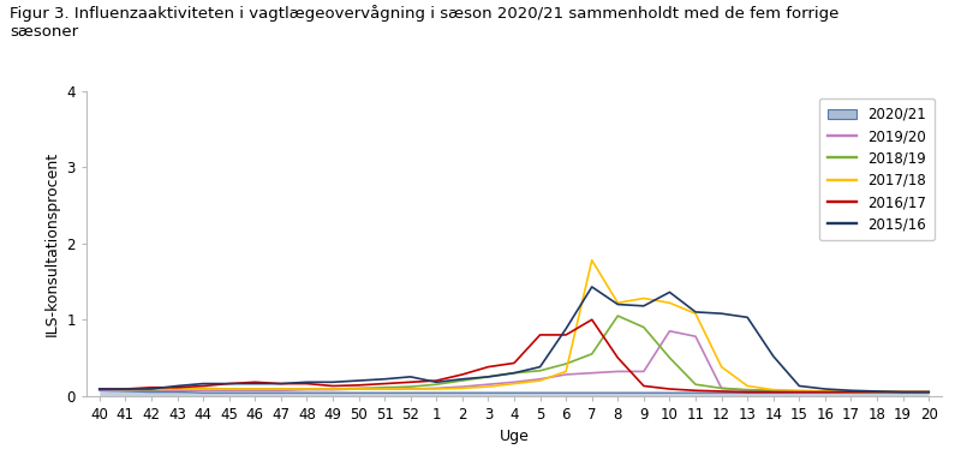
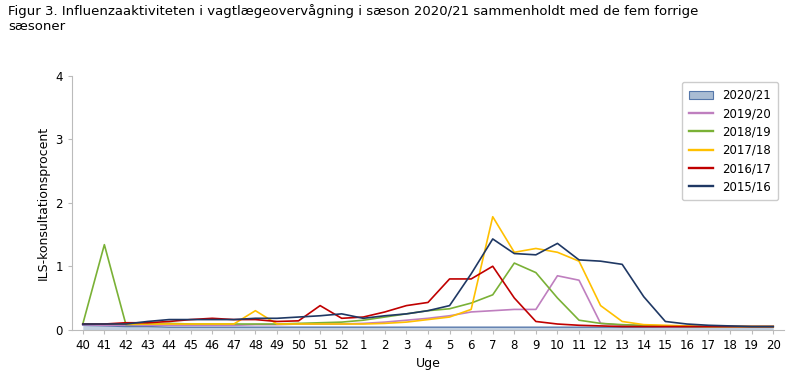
2018/19/41: 0.08 -> 1.34
2017/18/48: 0.09 -> 0.30
2016/17/51: 0.16 -> 0.38
